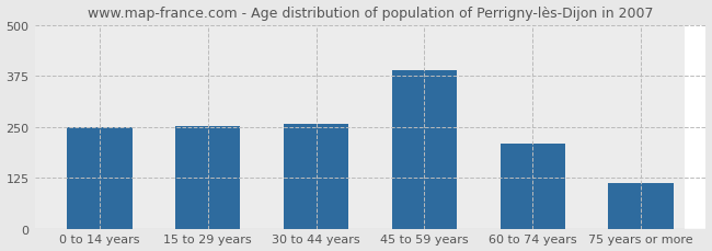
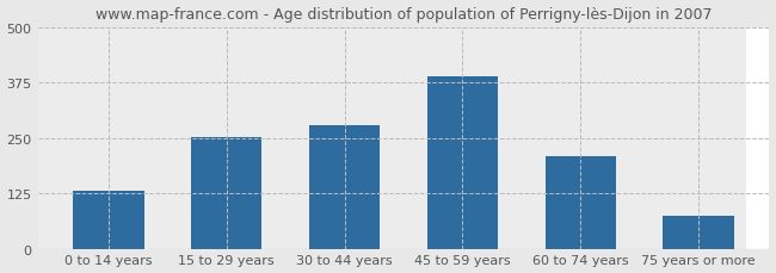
0 to 14 years: 248 -> 130
30 to 44 years: 258 -> 280
75 years or more: 113 -> 75
